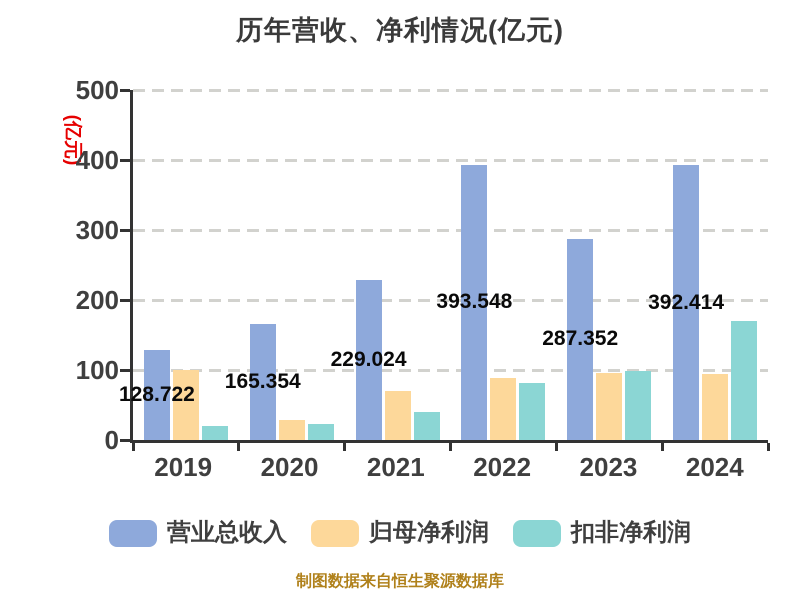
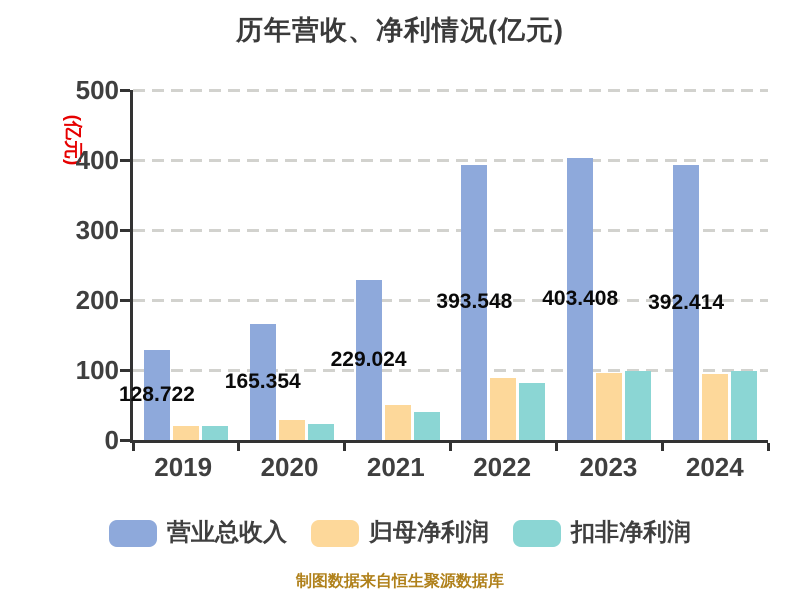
归母净利润/2019: 100 -> 20
归母净利润/2021: 70 -> 50
营业总收入/2023: 287.352 -> 403.408
扣非净利润/2024: 170 -> 100
